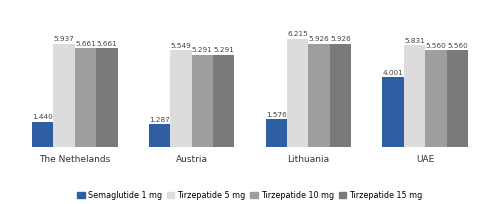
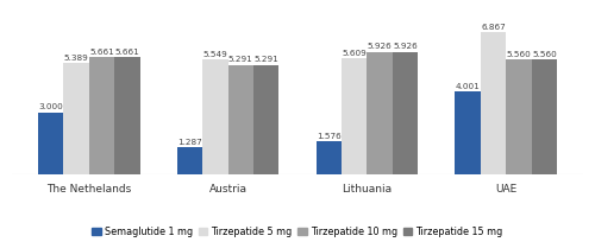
Semaglutide 1 mg/The Nethelands: 1.440 -> 3.000
Tirzepatide 5 mg/The Nethelands: 5.937 -> 5.389
Tirzepatide 5 mg/Lithuania: 6.215 -> 5.609
Tirzepatide 5 mg/UAE: 5.831 -> 6.867
